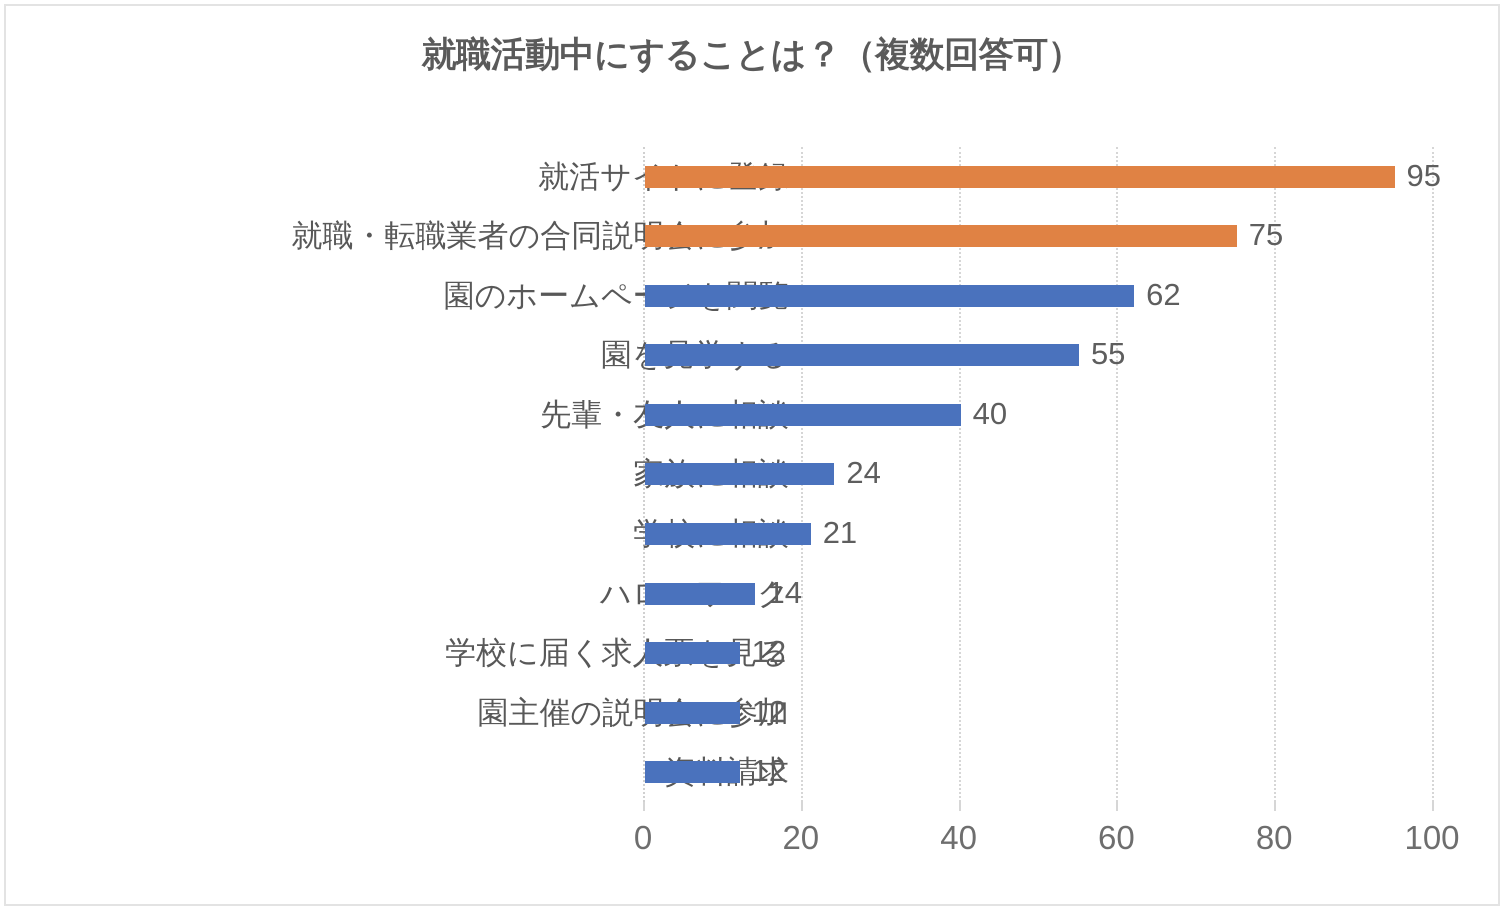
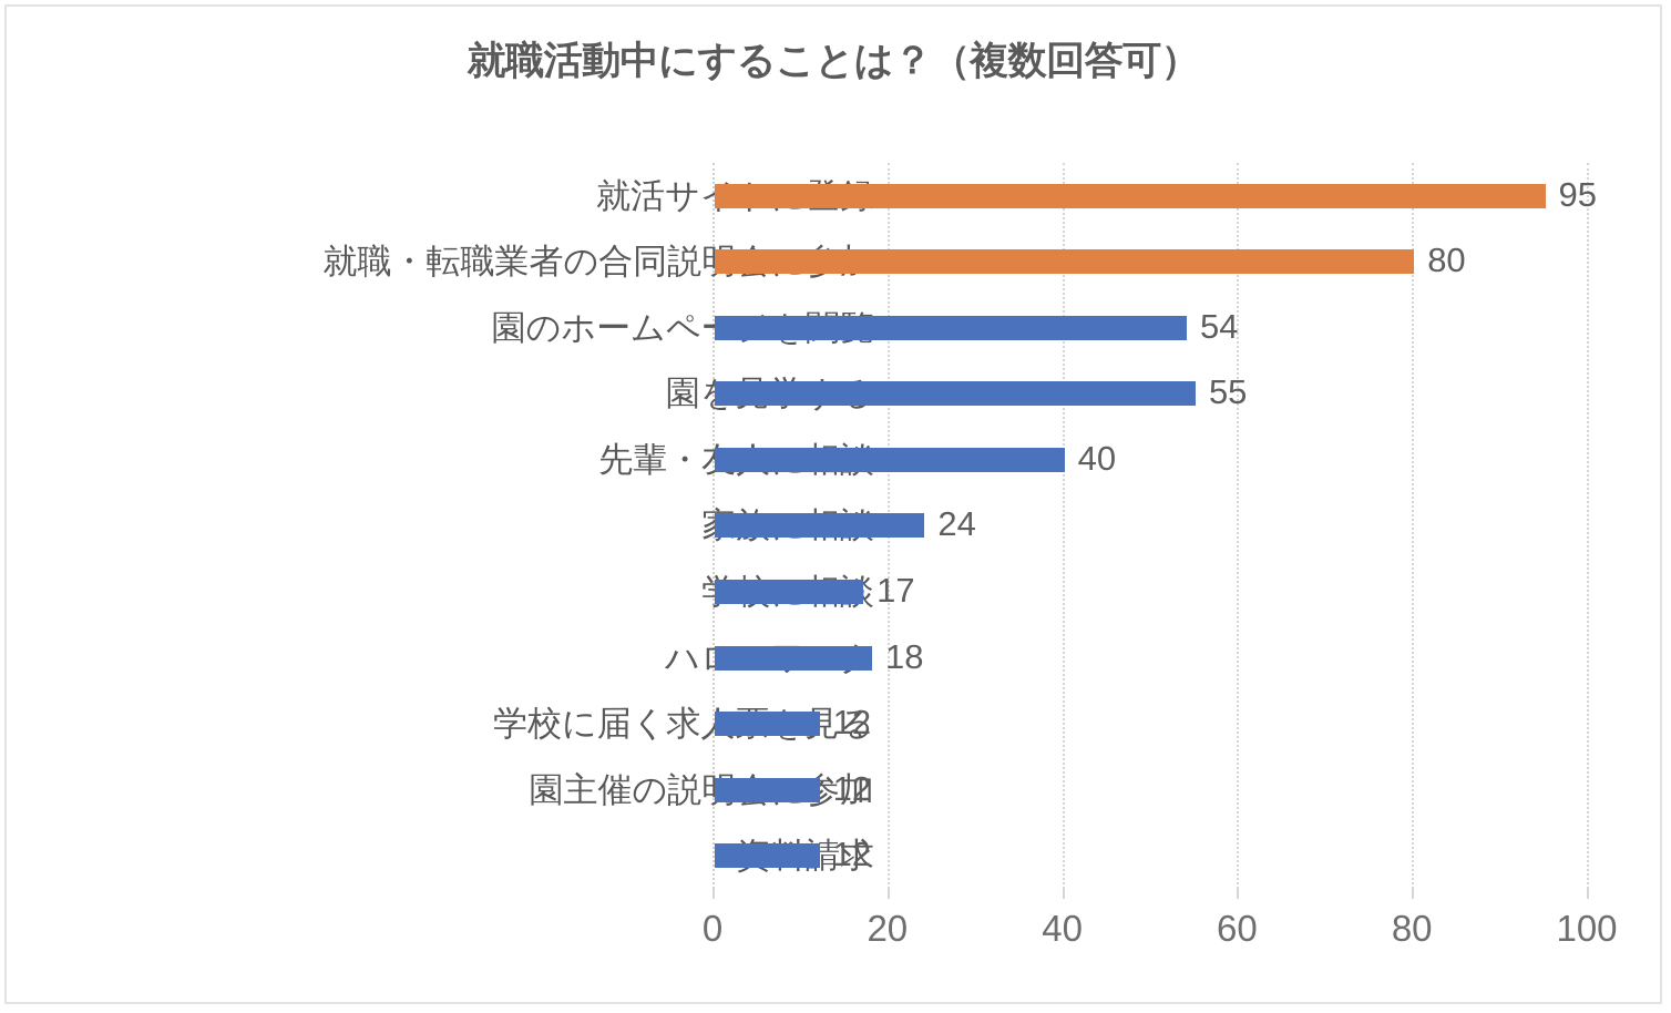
就職・転職業者の合同説明会に参加: 75 -> 80
園のホームページを閲覧: 62 -> 54
学校に相談: 21 -> 17
ハローワーク: 14 -> 18
